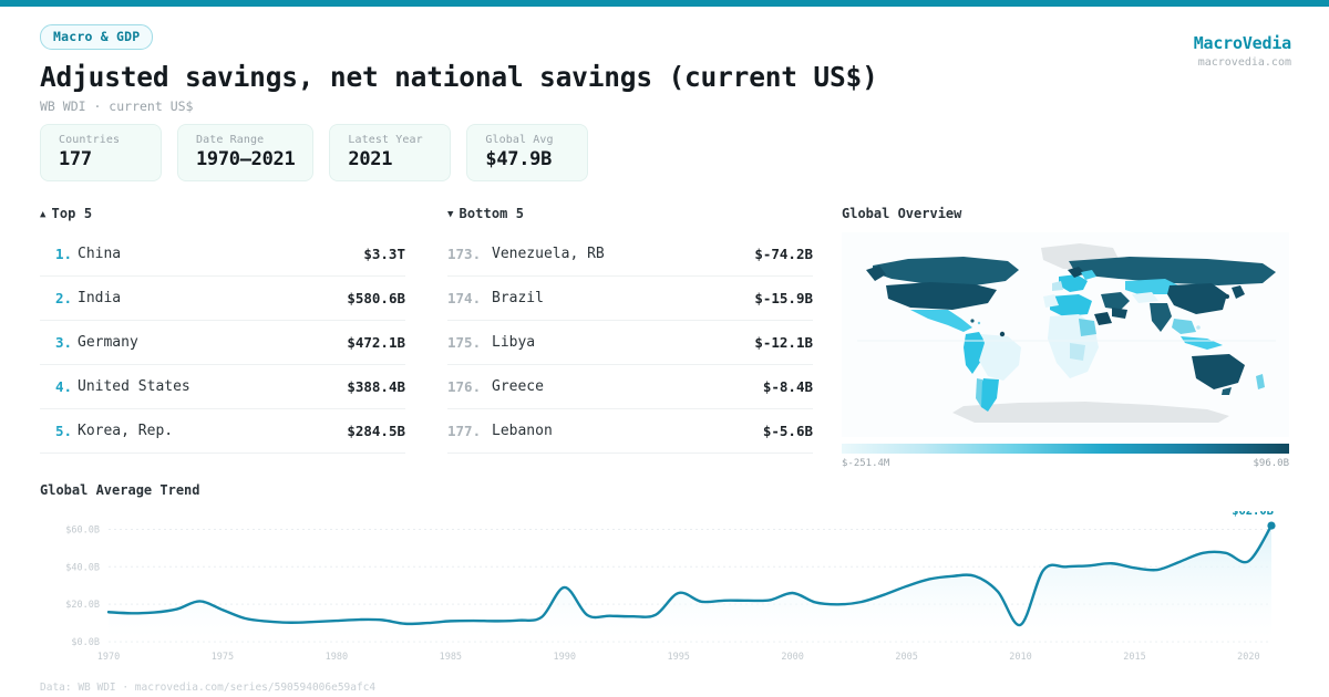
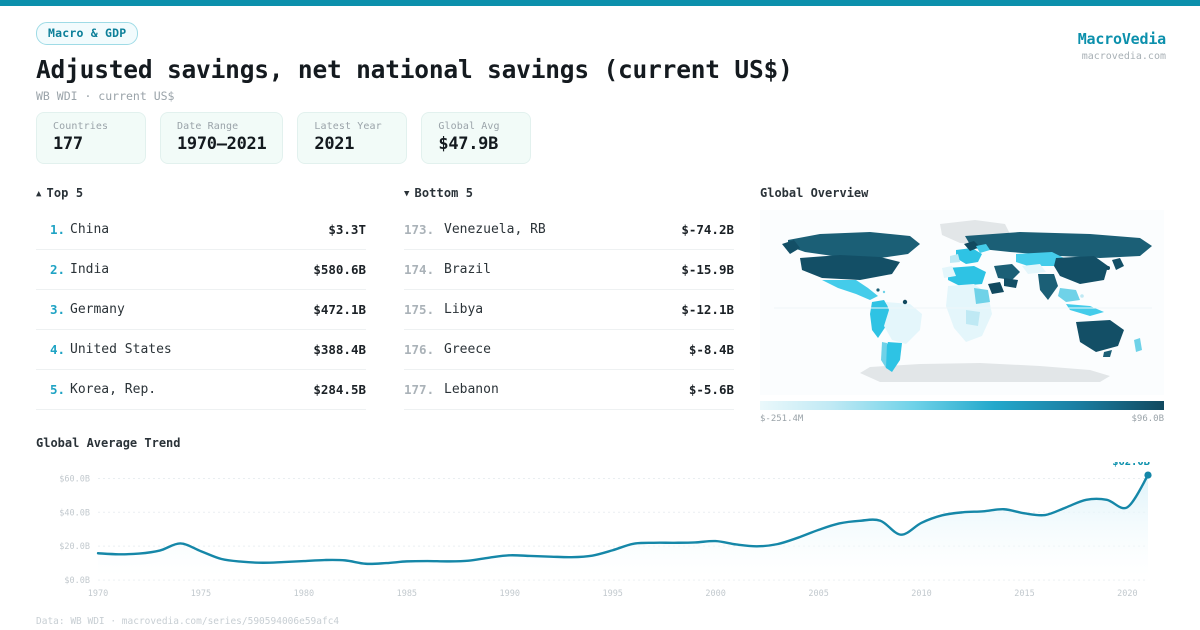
1990: $29B -> $15B
1995: $26B -> $18B
2000: $26B -> $23B
2010: $9B -> $34B
